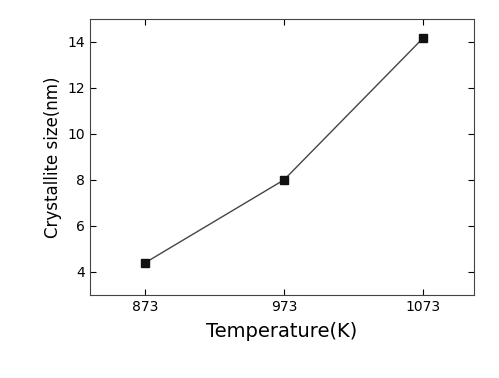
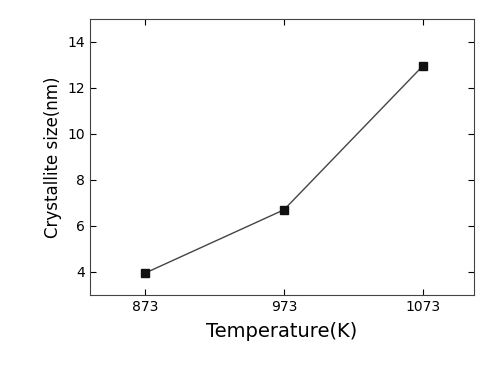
873: 4.40 -> 3.95
973: 8.00 -> 6.70
1073: 14.15 -> 12.95
